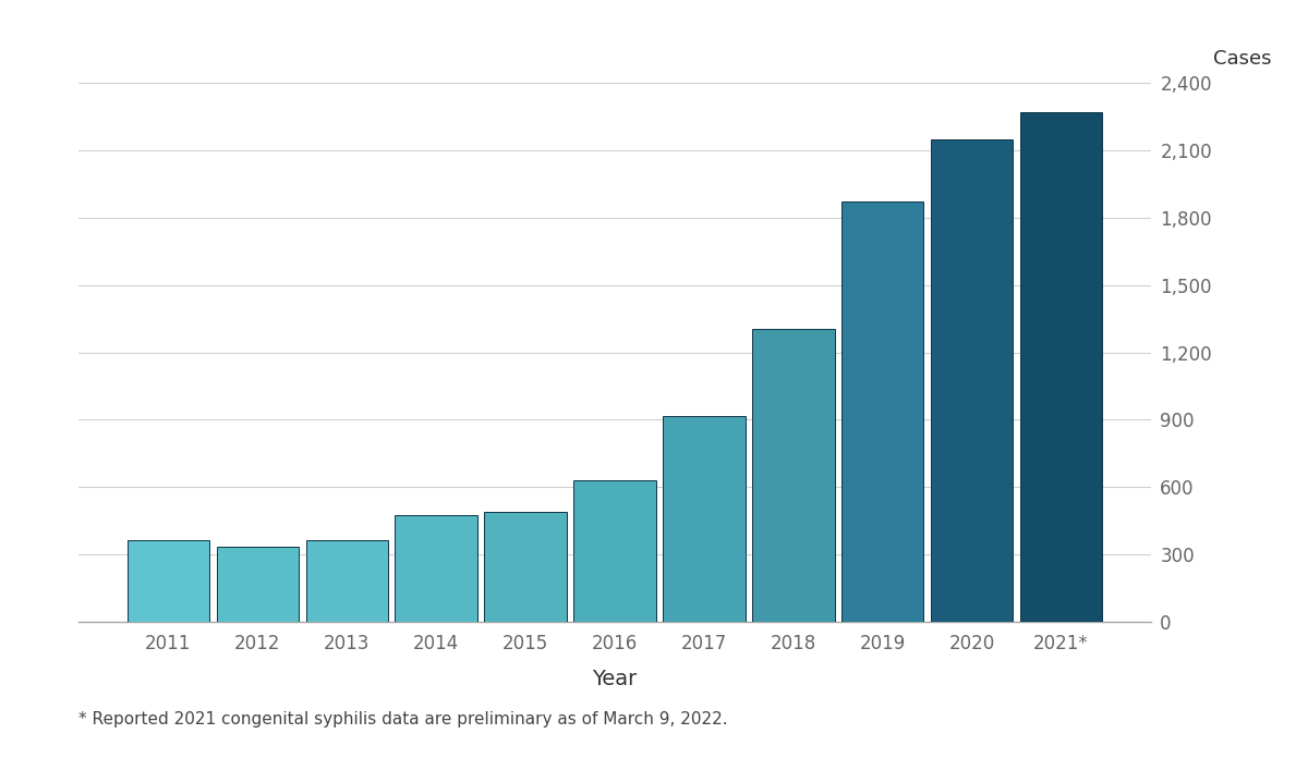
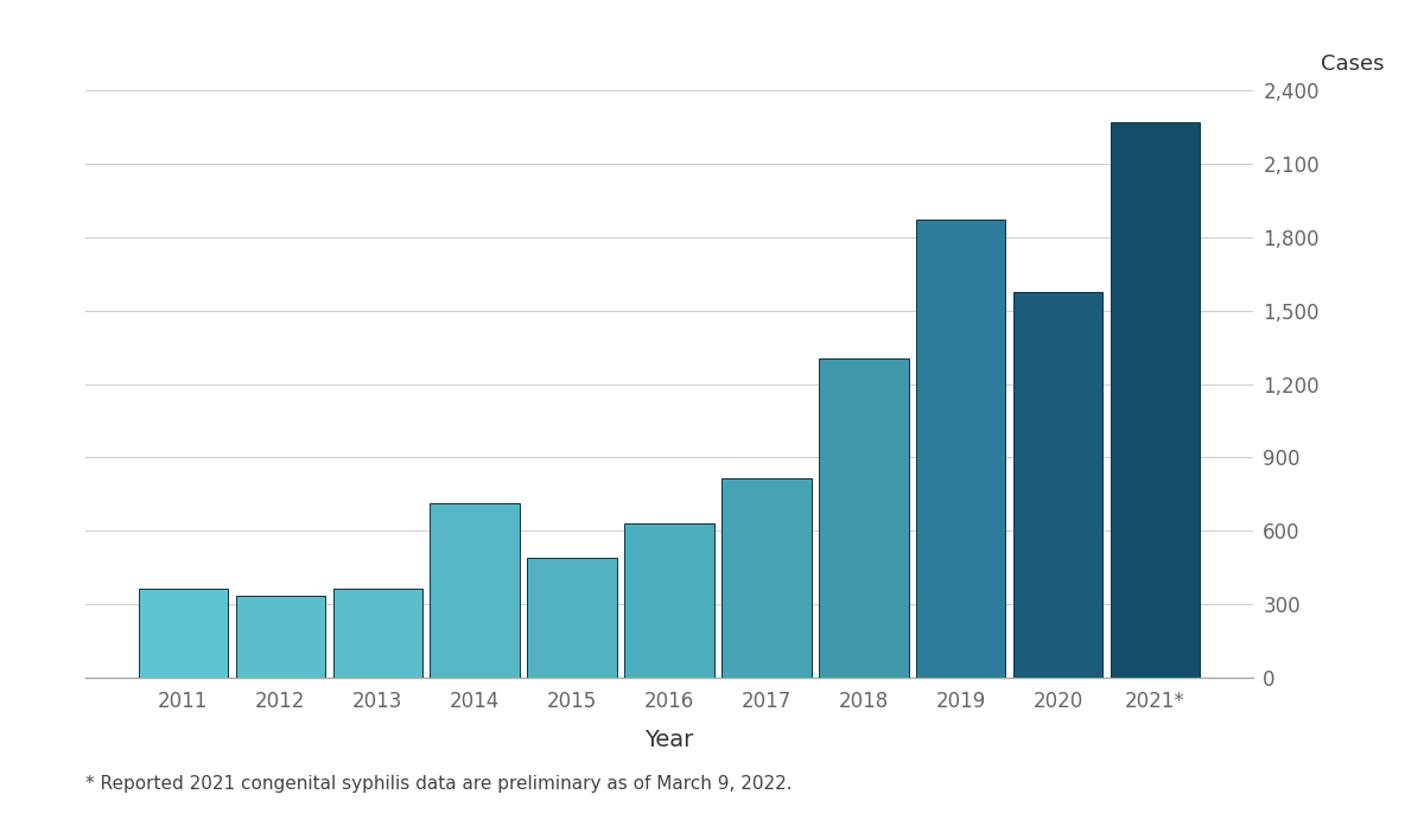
2014: 472 -> 710
2017: 918 -> 815
2020: 2,148 -> 1,575
